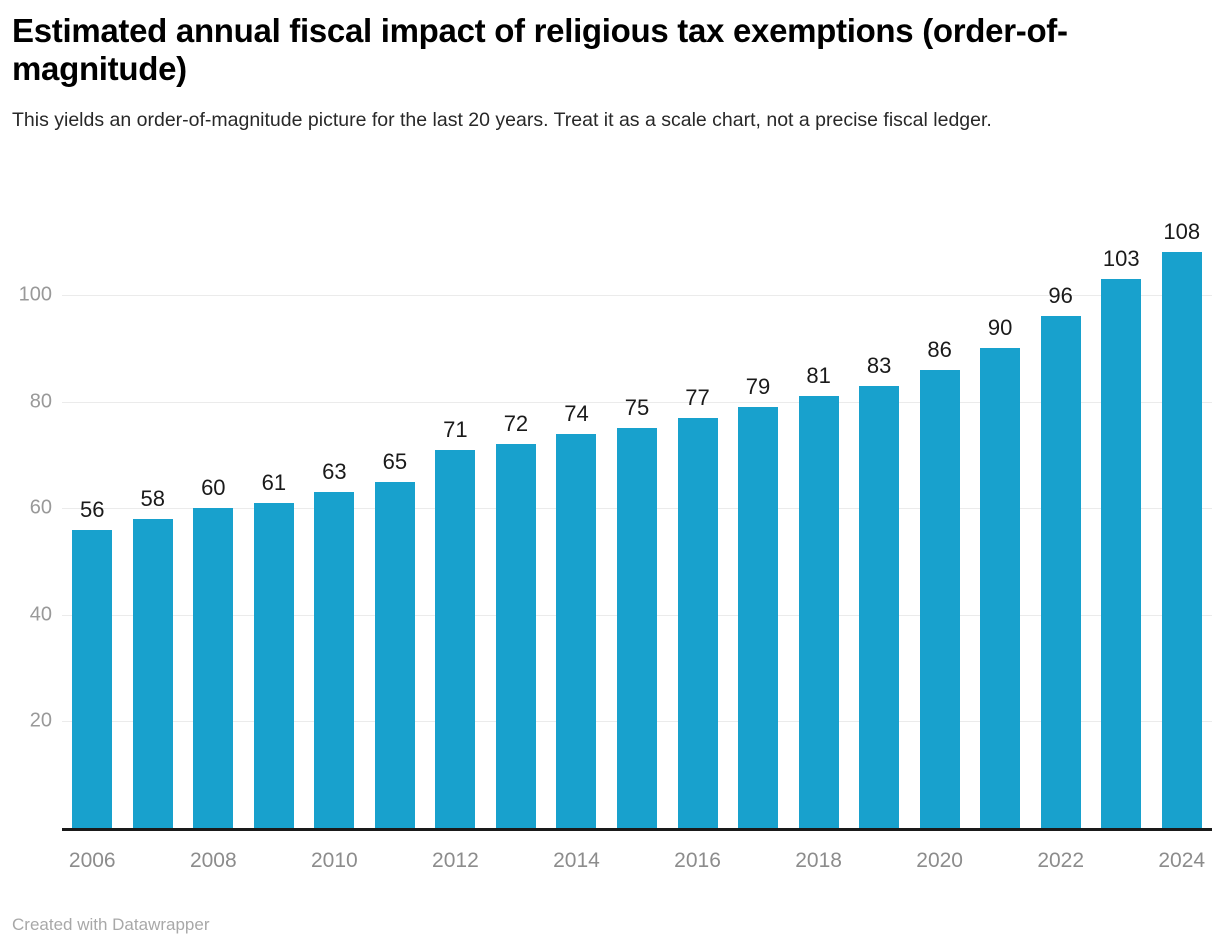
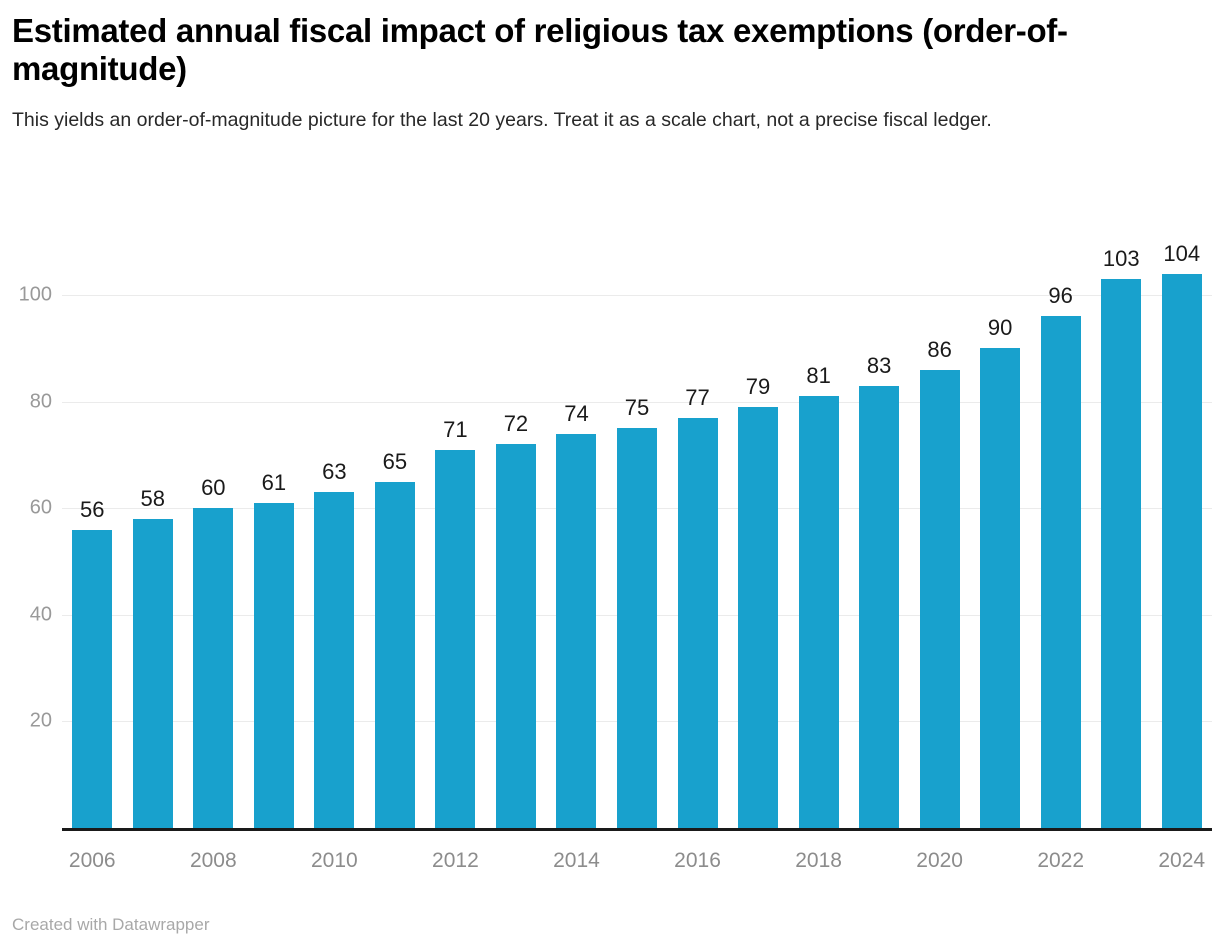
2024: 108 -> 104
